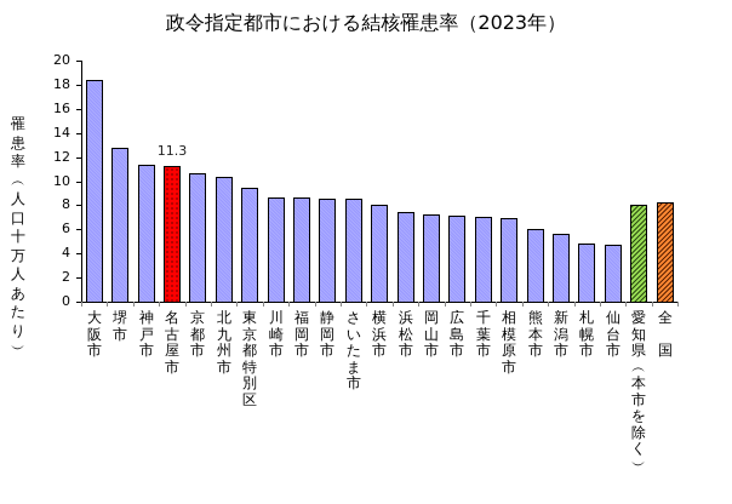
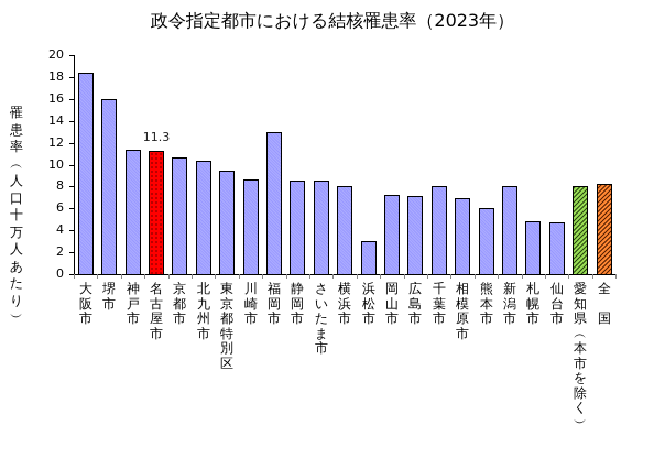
堺市: 13 -> 16
福岡市: 9 -> 13
浜松市: 7 -> 3
千葉市: 7 -> 8
新潟市: 6 -> 8
